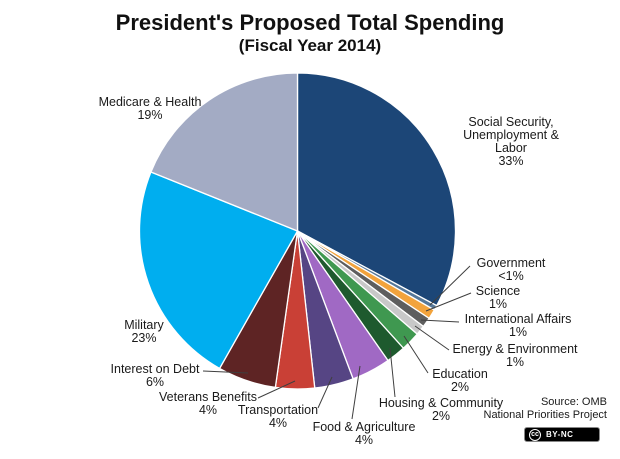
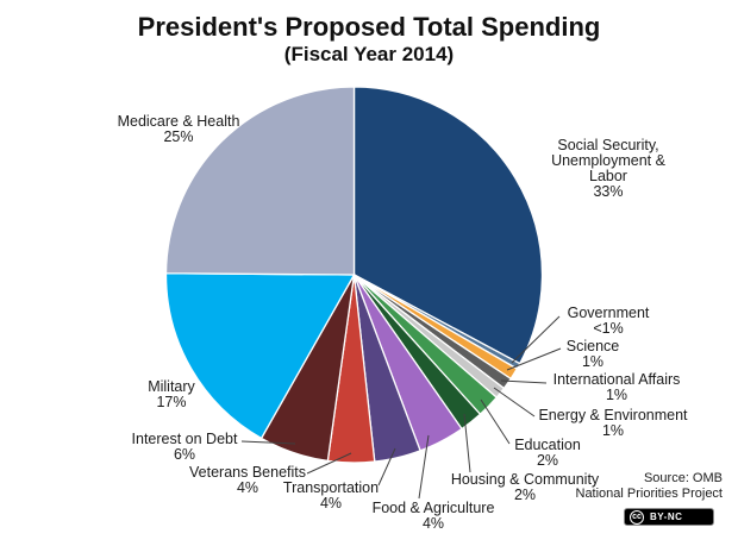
Military: 23% -> 17%
Medicare & Health: 19% -> 25%
